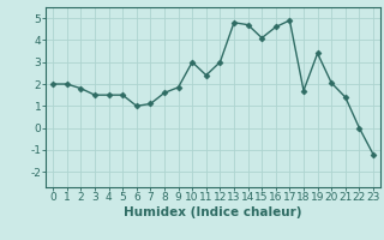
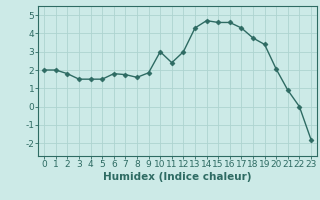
6: 1.0 -> 1.8
7: 1.1 -> 1.8
13: 4.8 -> 4.3
15: 4.1 -> 4.6
17: 4.9 -> 4.3
18: 1.7 -> 3.8
21: 1.4 -> 0.9
23: -1.2 -> -1.8
